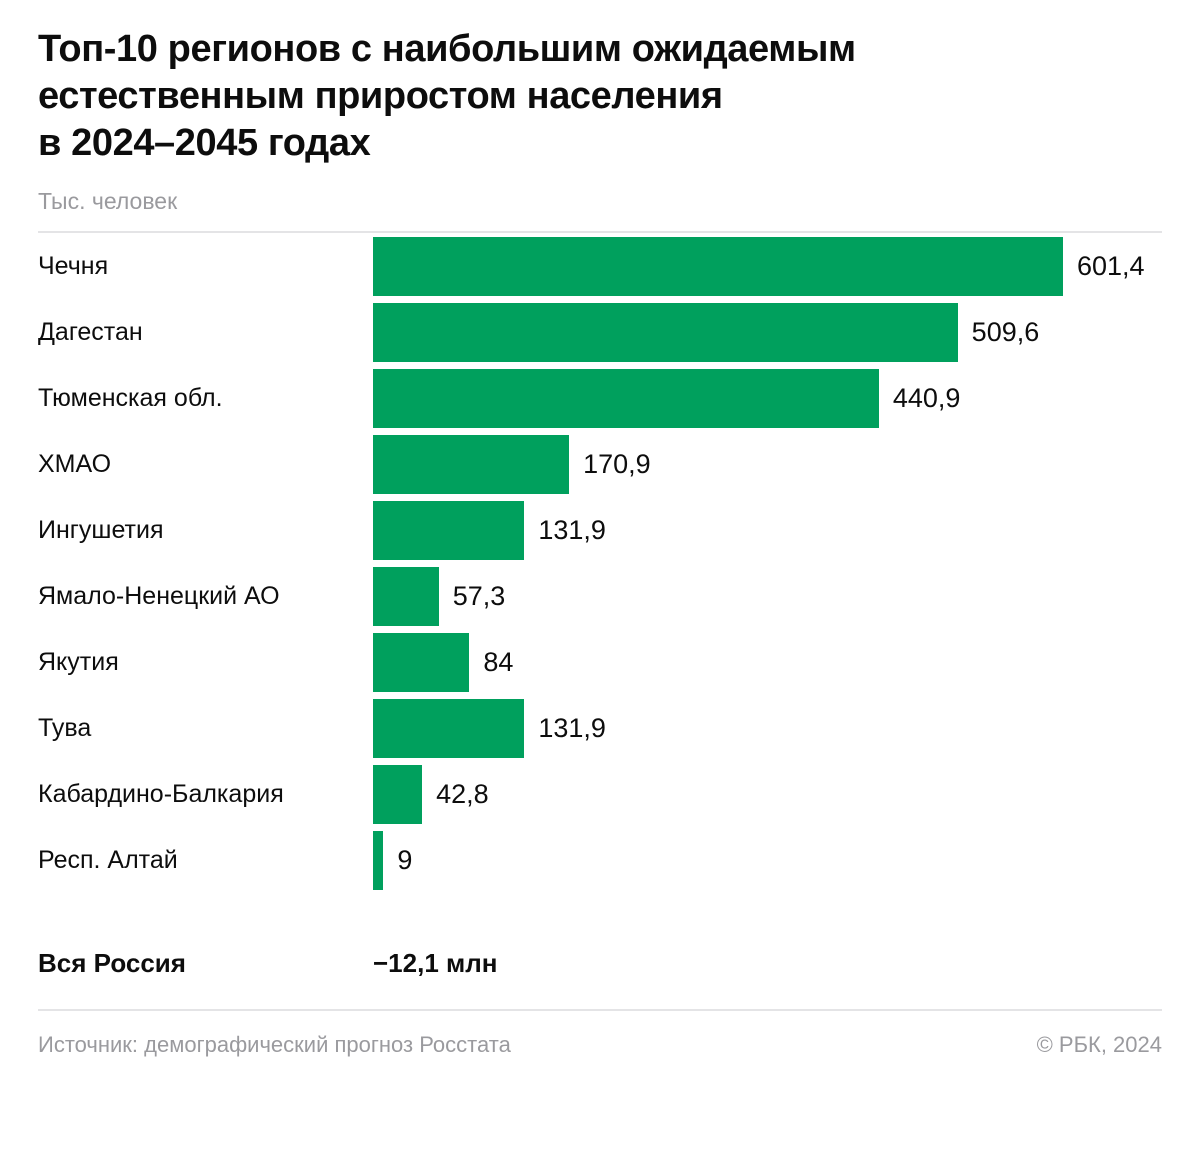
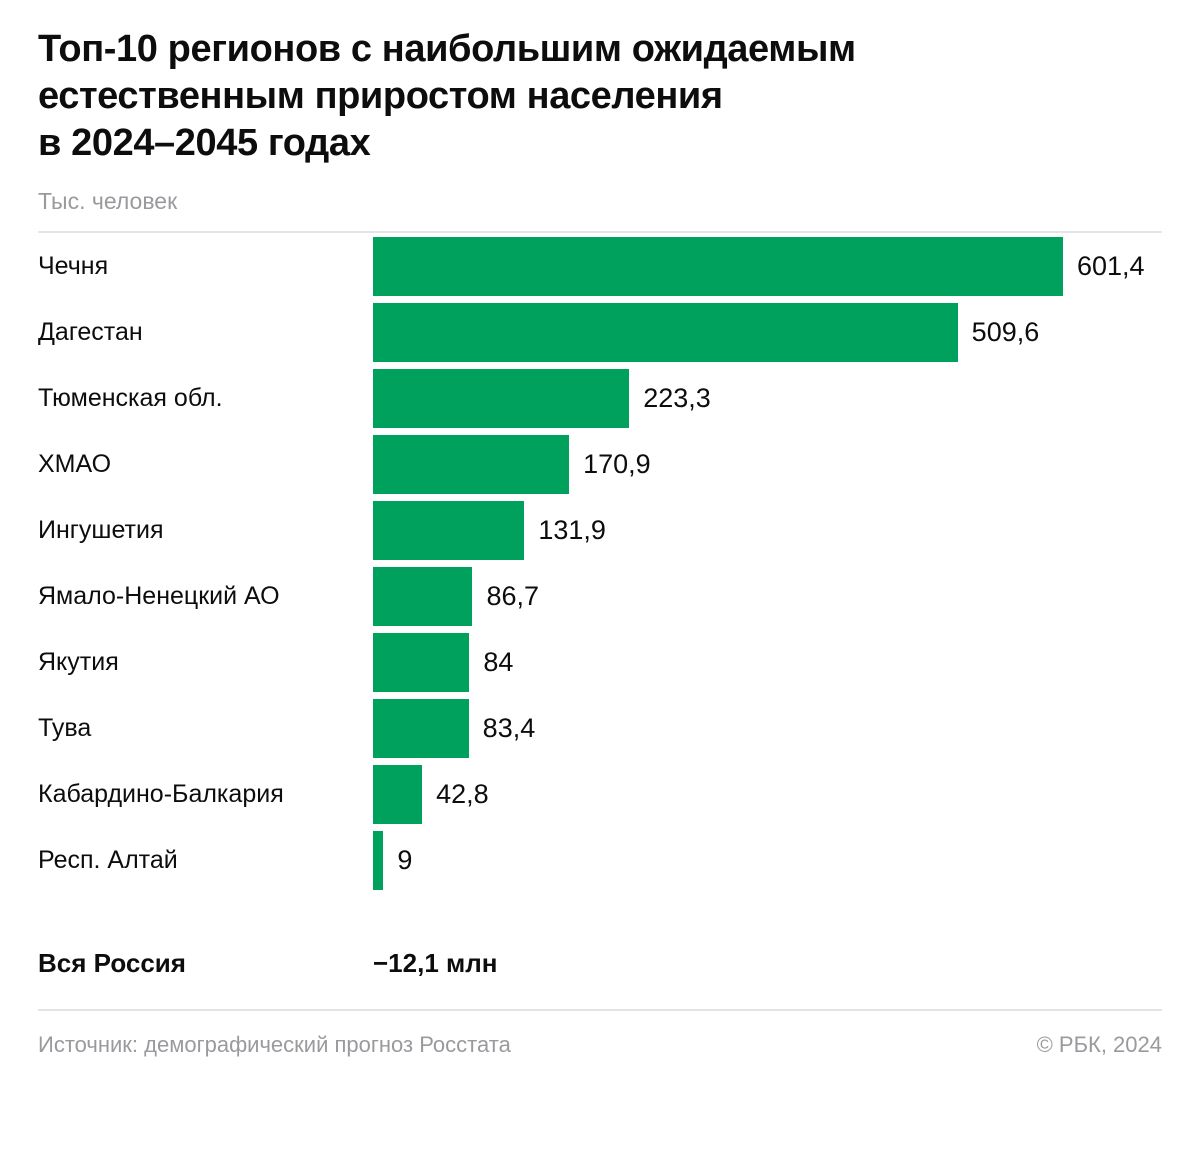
Тюменская обл.: 440,9 -> 223,3
Ямало-Ненецкий АО: 57,3 -> 86,7
Тува: 131,9 -> 83,4
